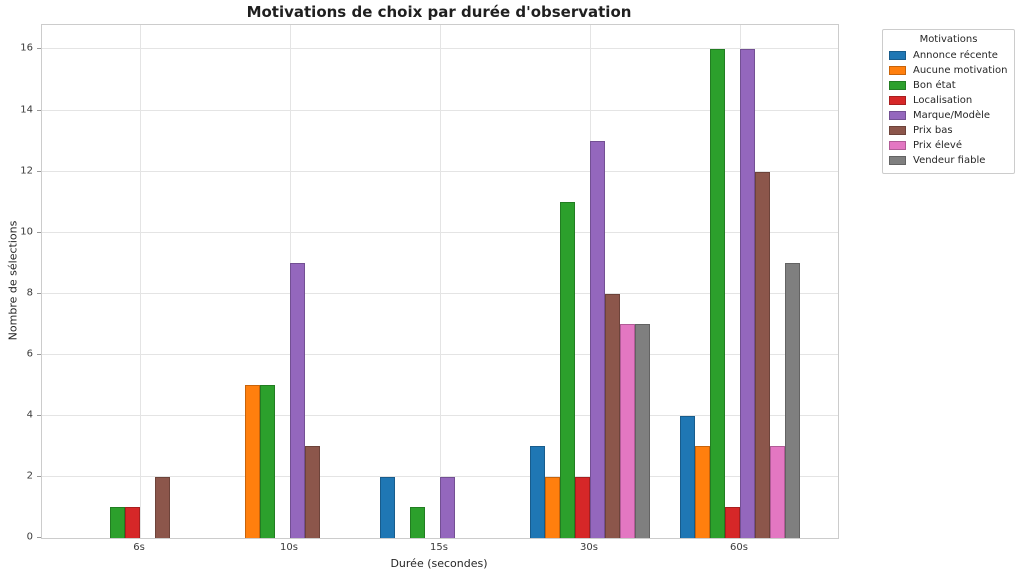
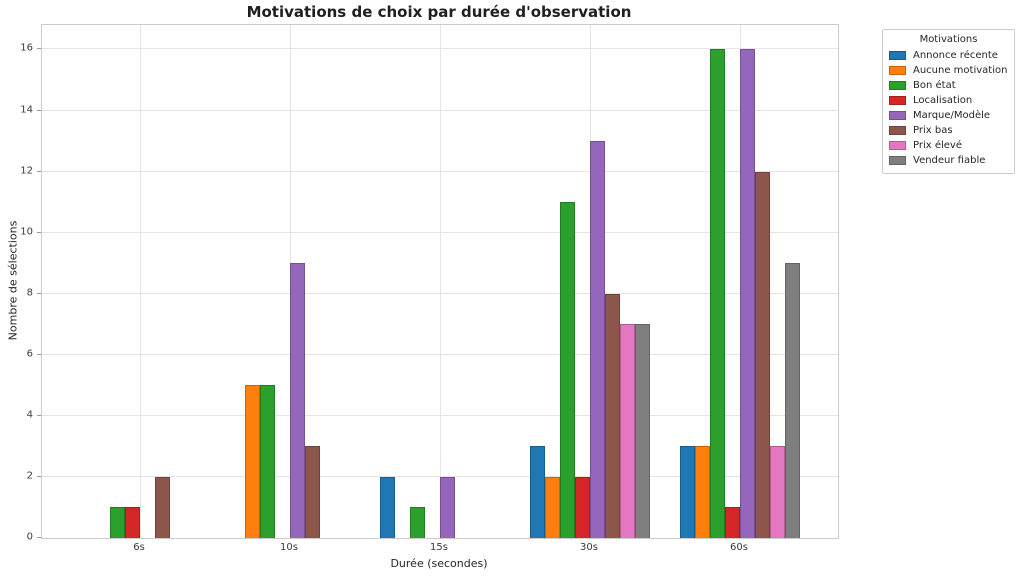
Annonce récente/60s: 4 -> 3
